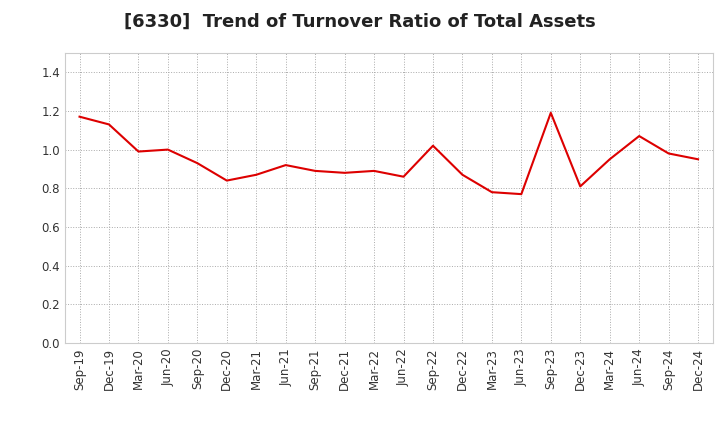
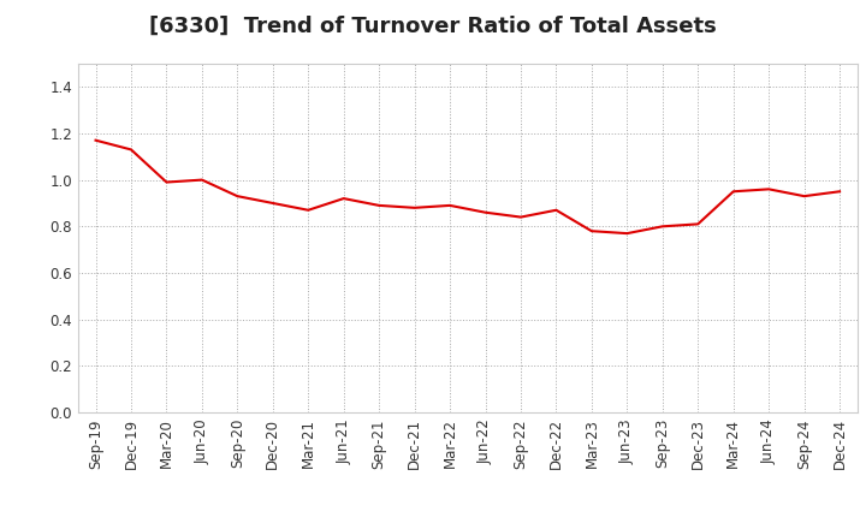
Dec-20: 0.84 -> 0.90
Sep-22: 1.02 -> 0.84
Sep-23: 1.19 -> 0.80
Jun-24: 1.07 -> 0.96
Sep-24: 0.98 -> 0.93
